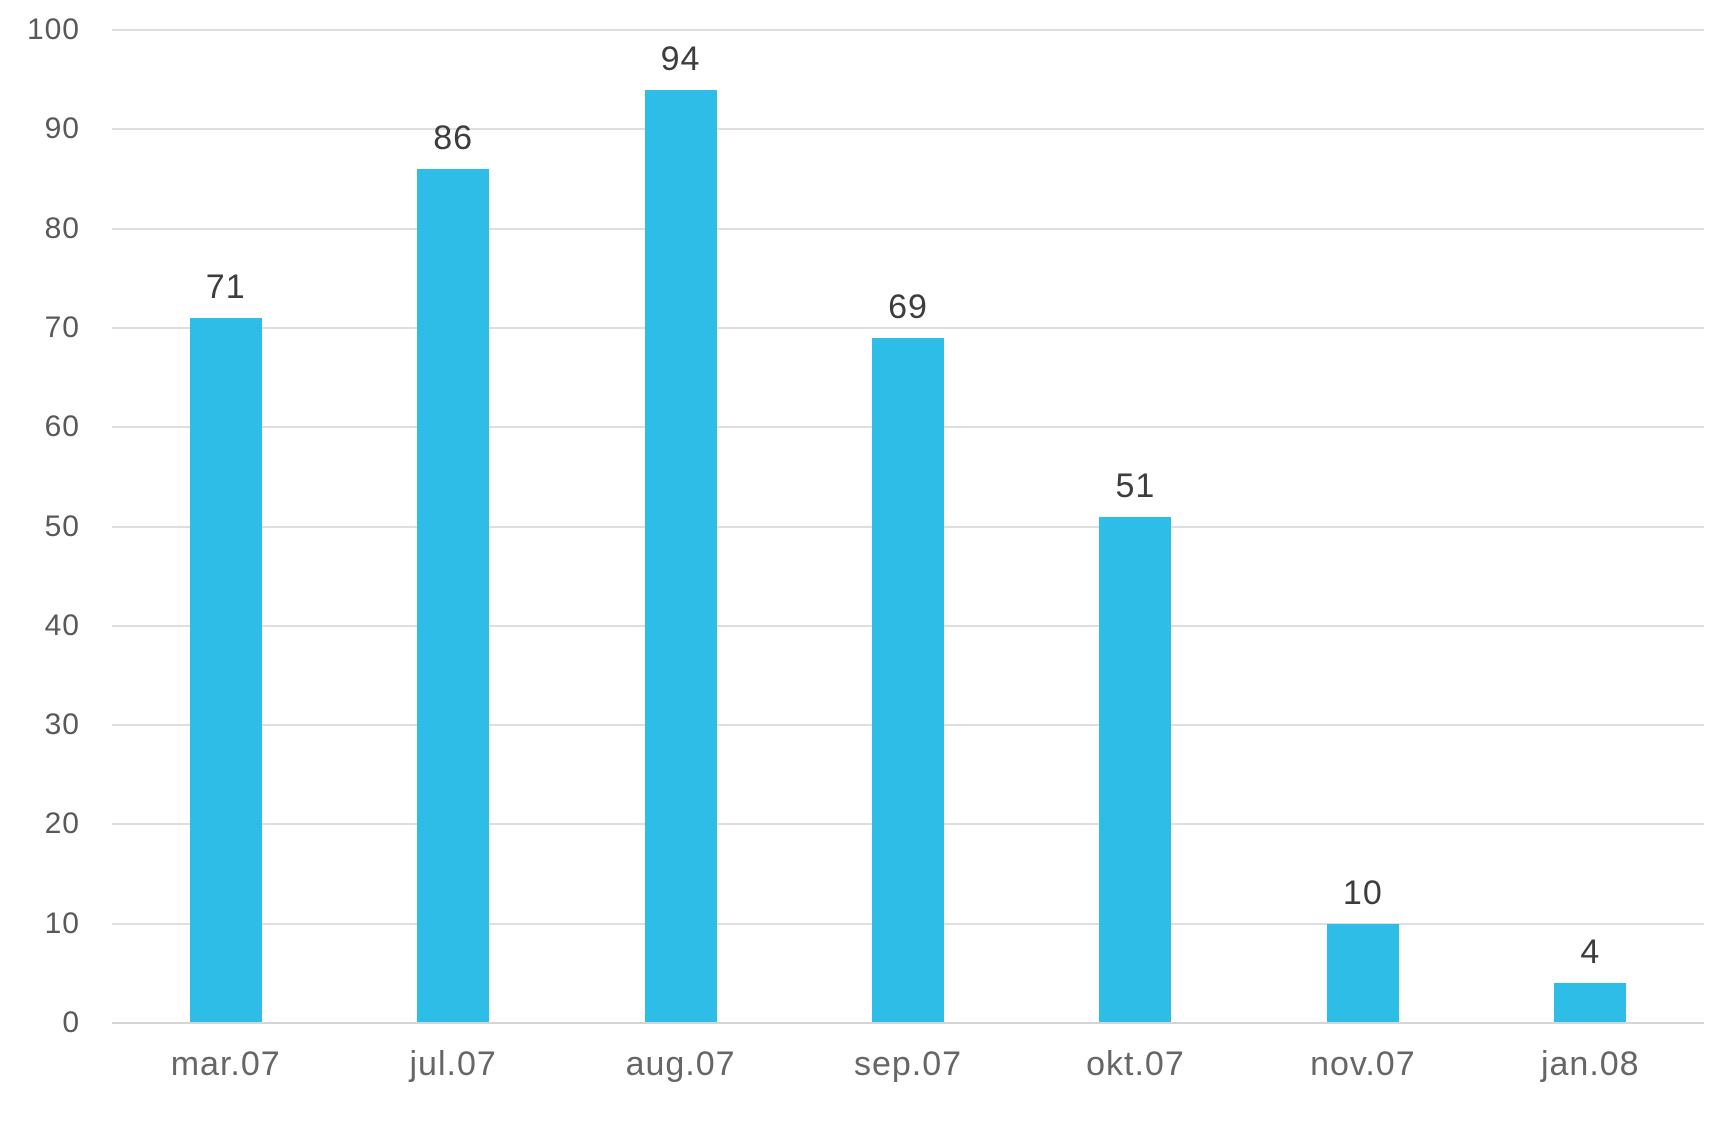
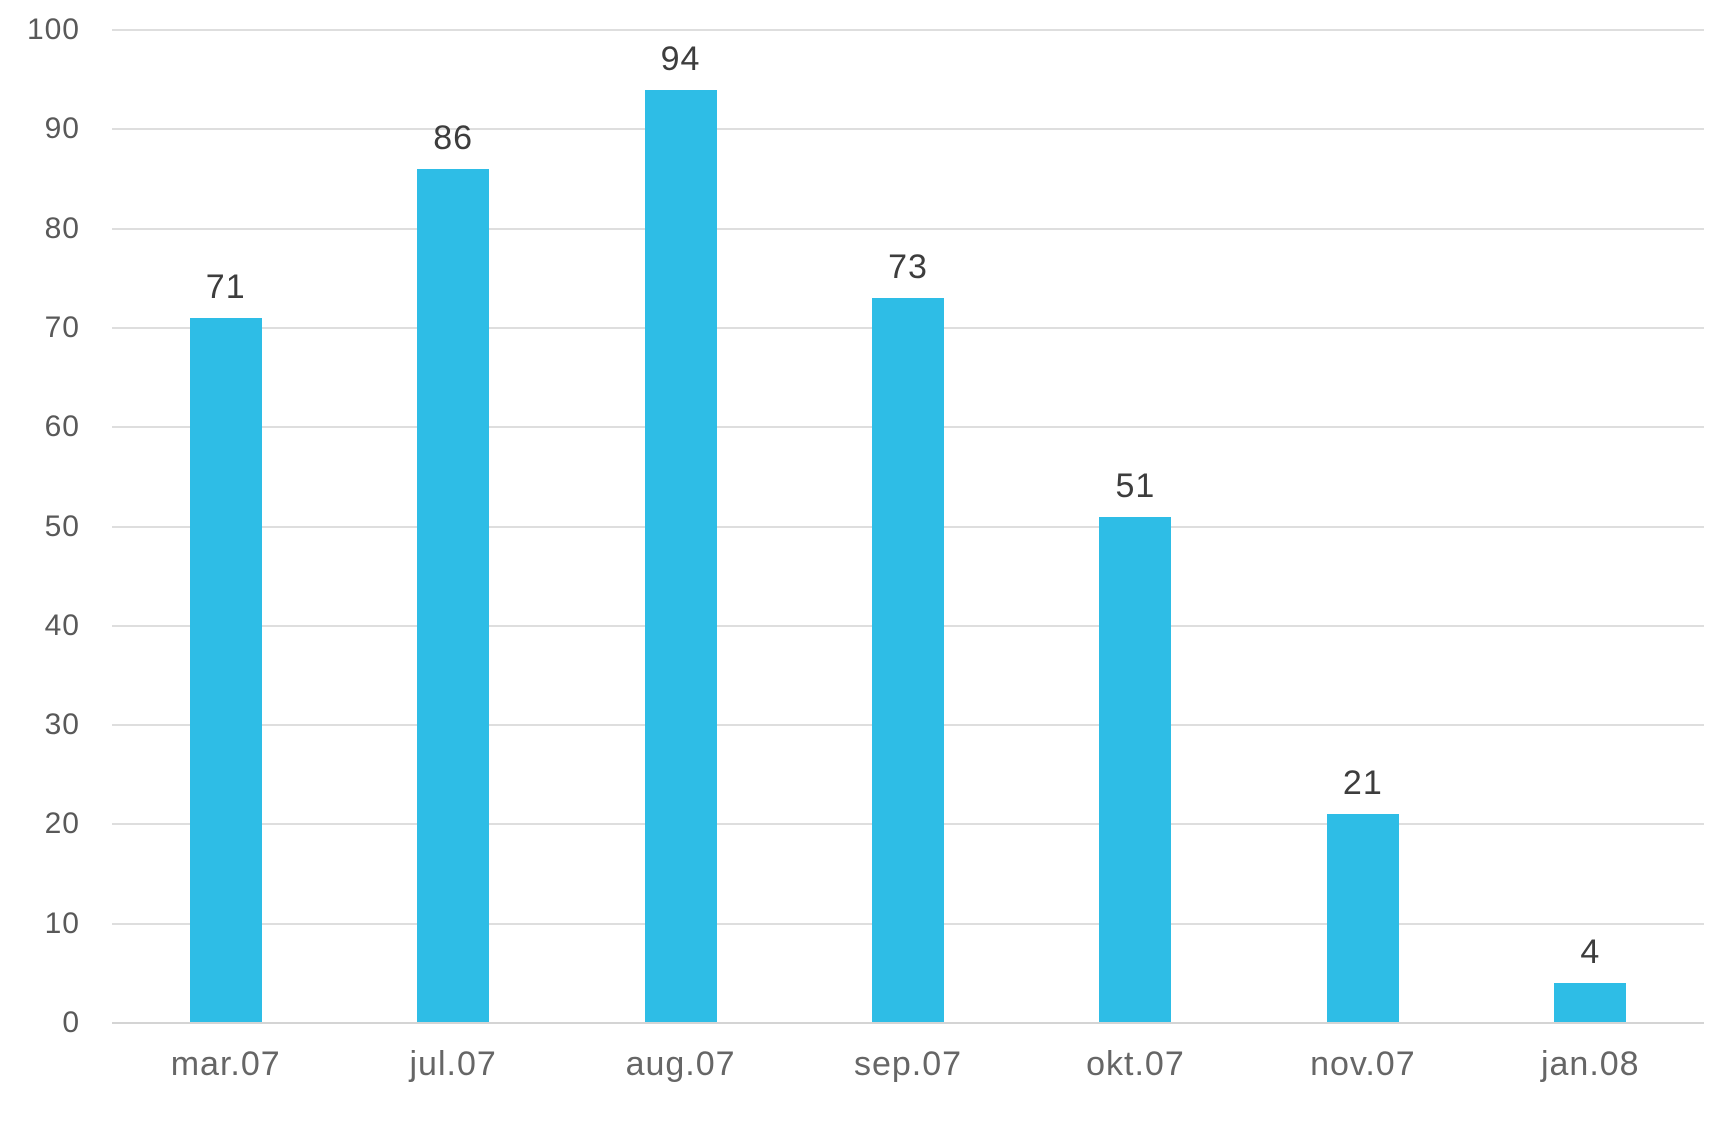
sep.07: 69 -> 73
nov.07: 10 -> 21
